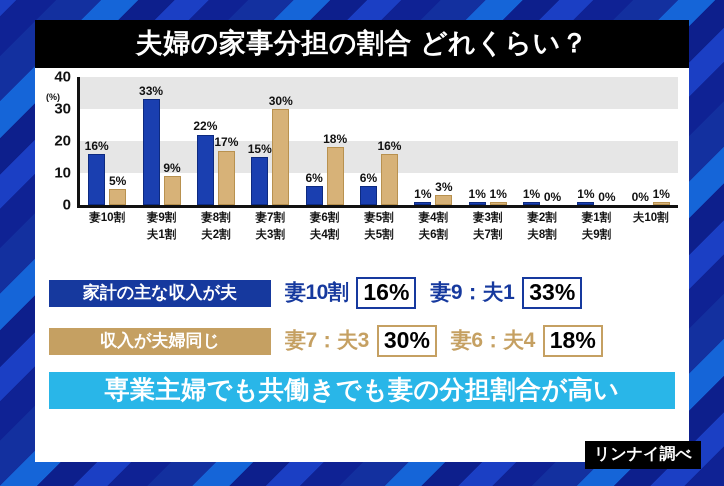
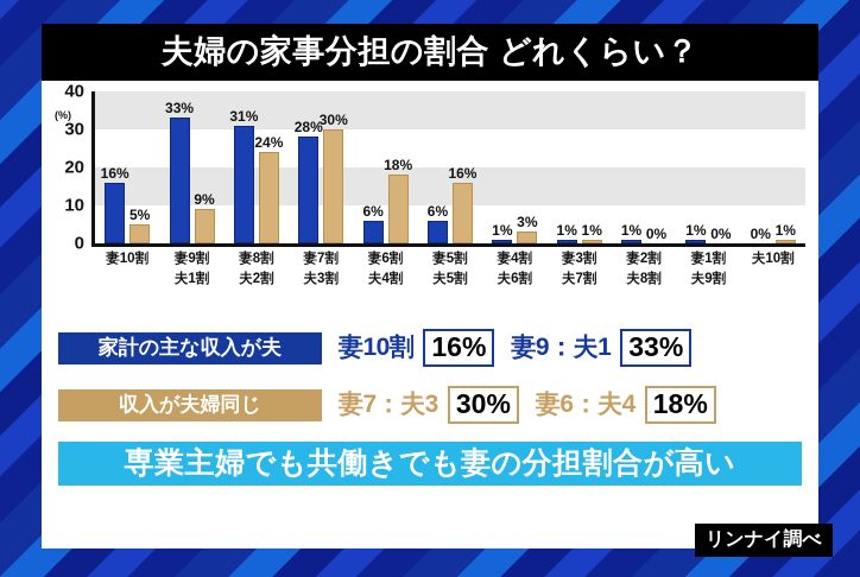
夫主体/妻8割 夫2割: 22% -> 31%
夫婦同じ/妻8割 夫2割: 17% -> 24%
夫主体/妻7割 夫3割: 15% -> 28%
